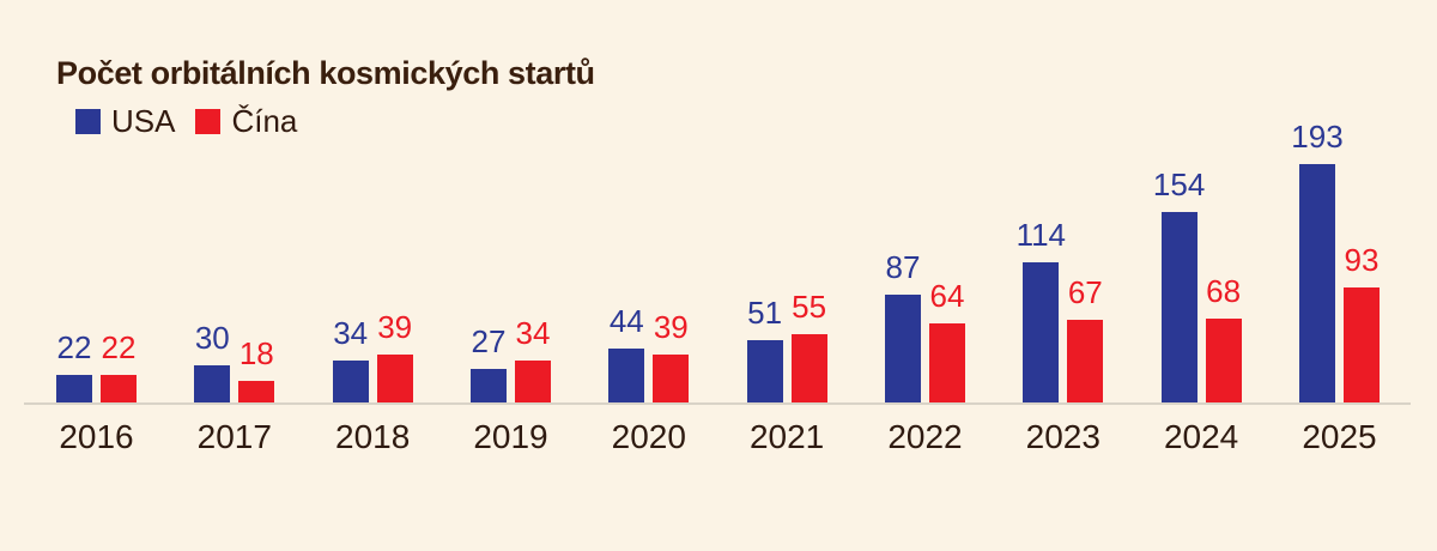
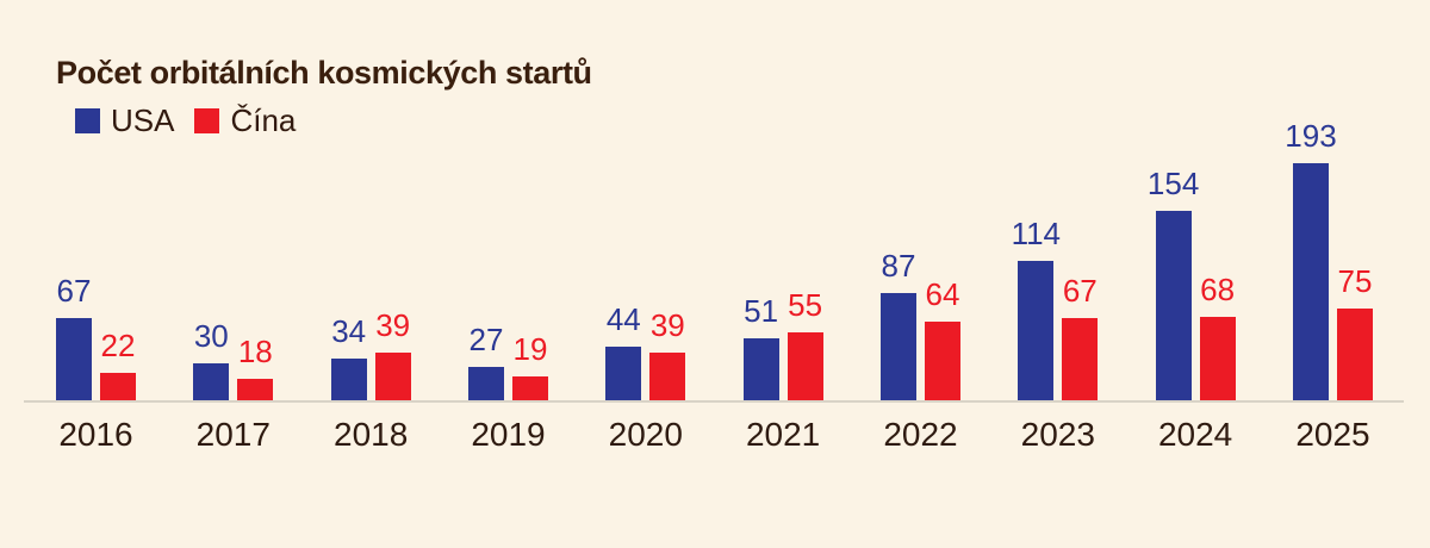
USA/2016: 22 -> 67
Čína/2019: 34 -> 19
Čína/2025: 93 -> 75
